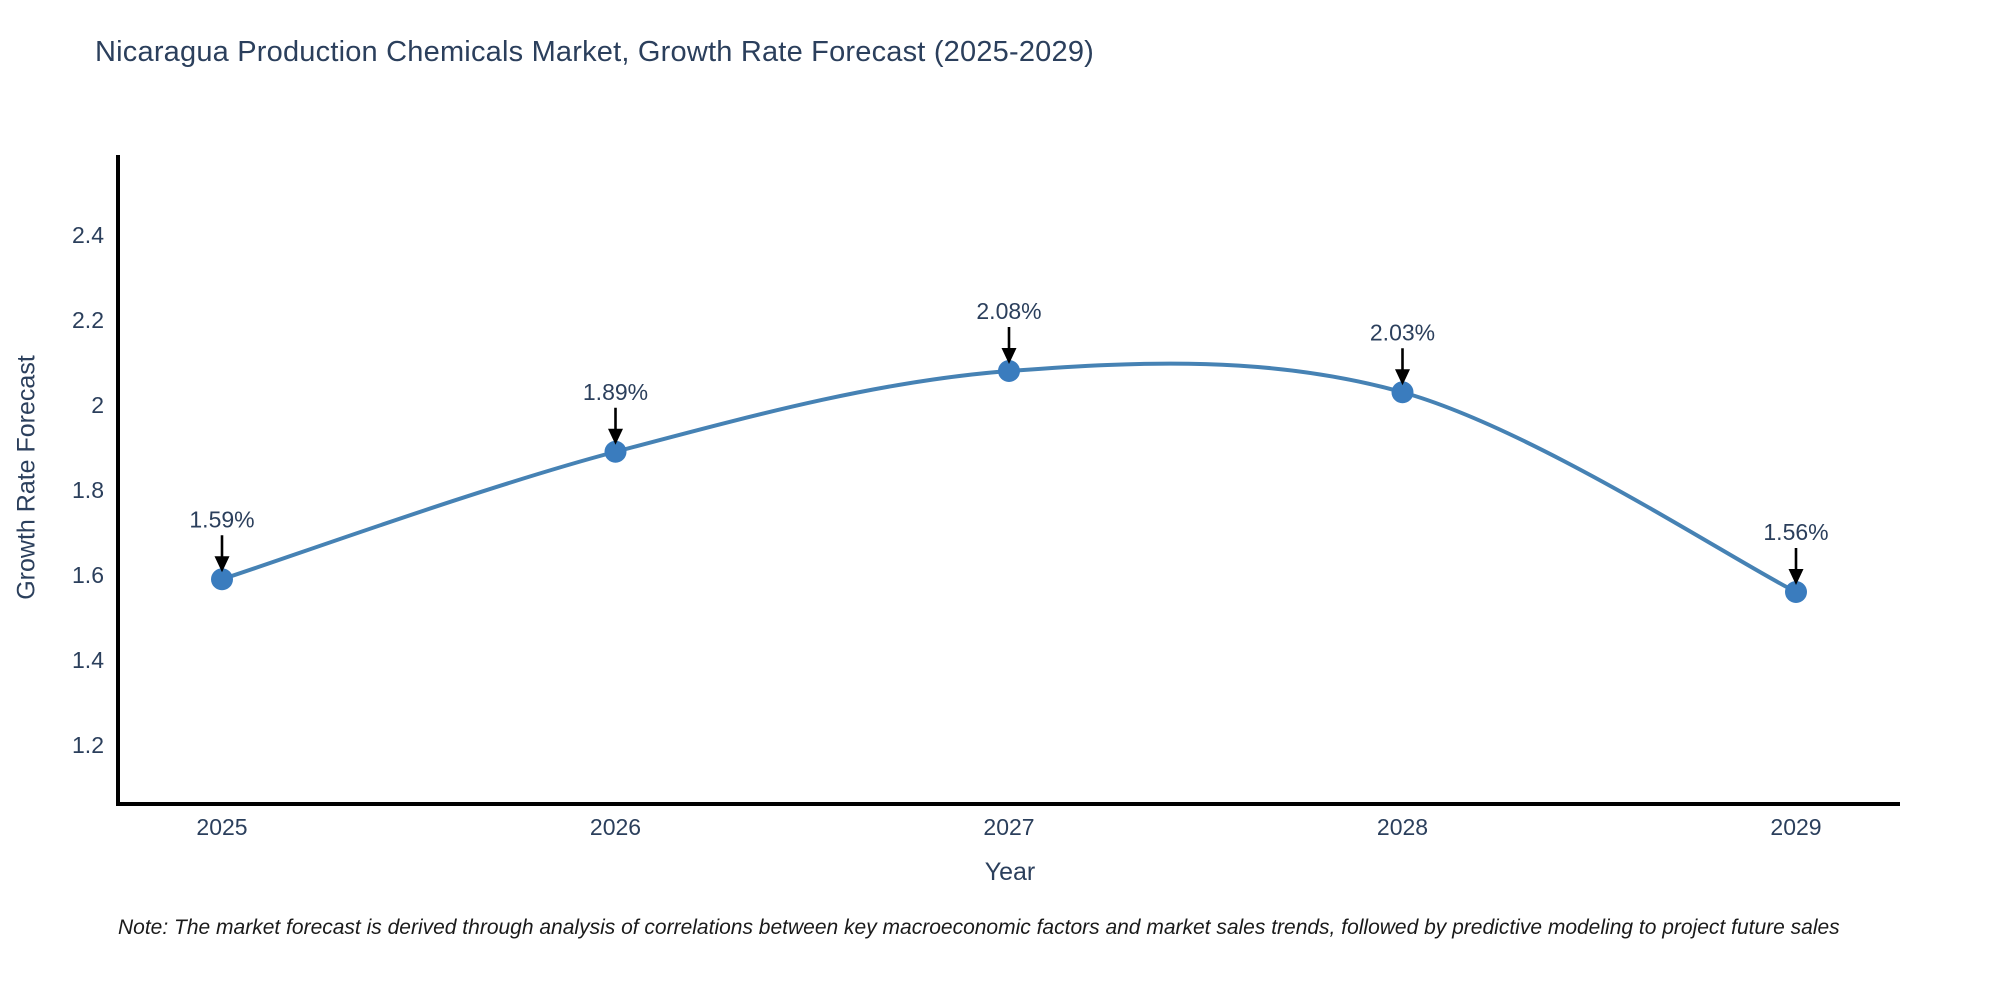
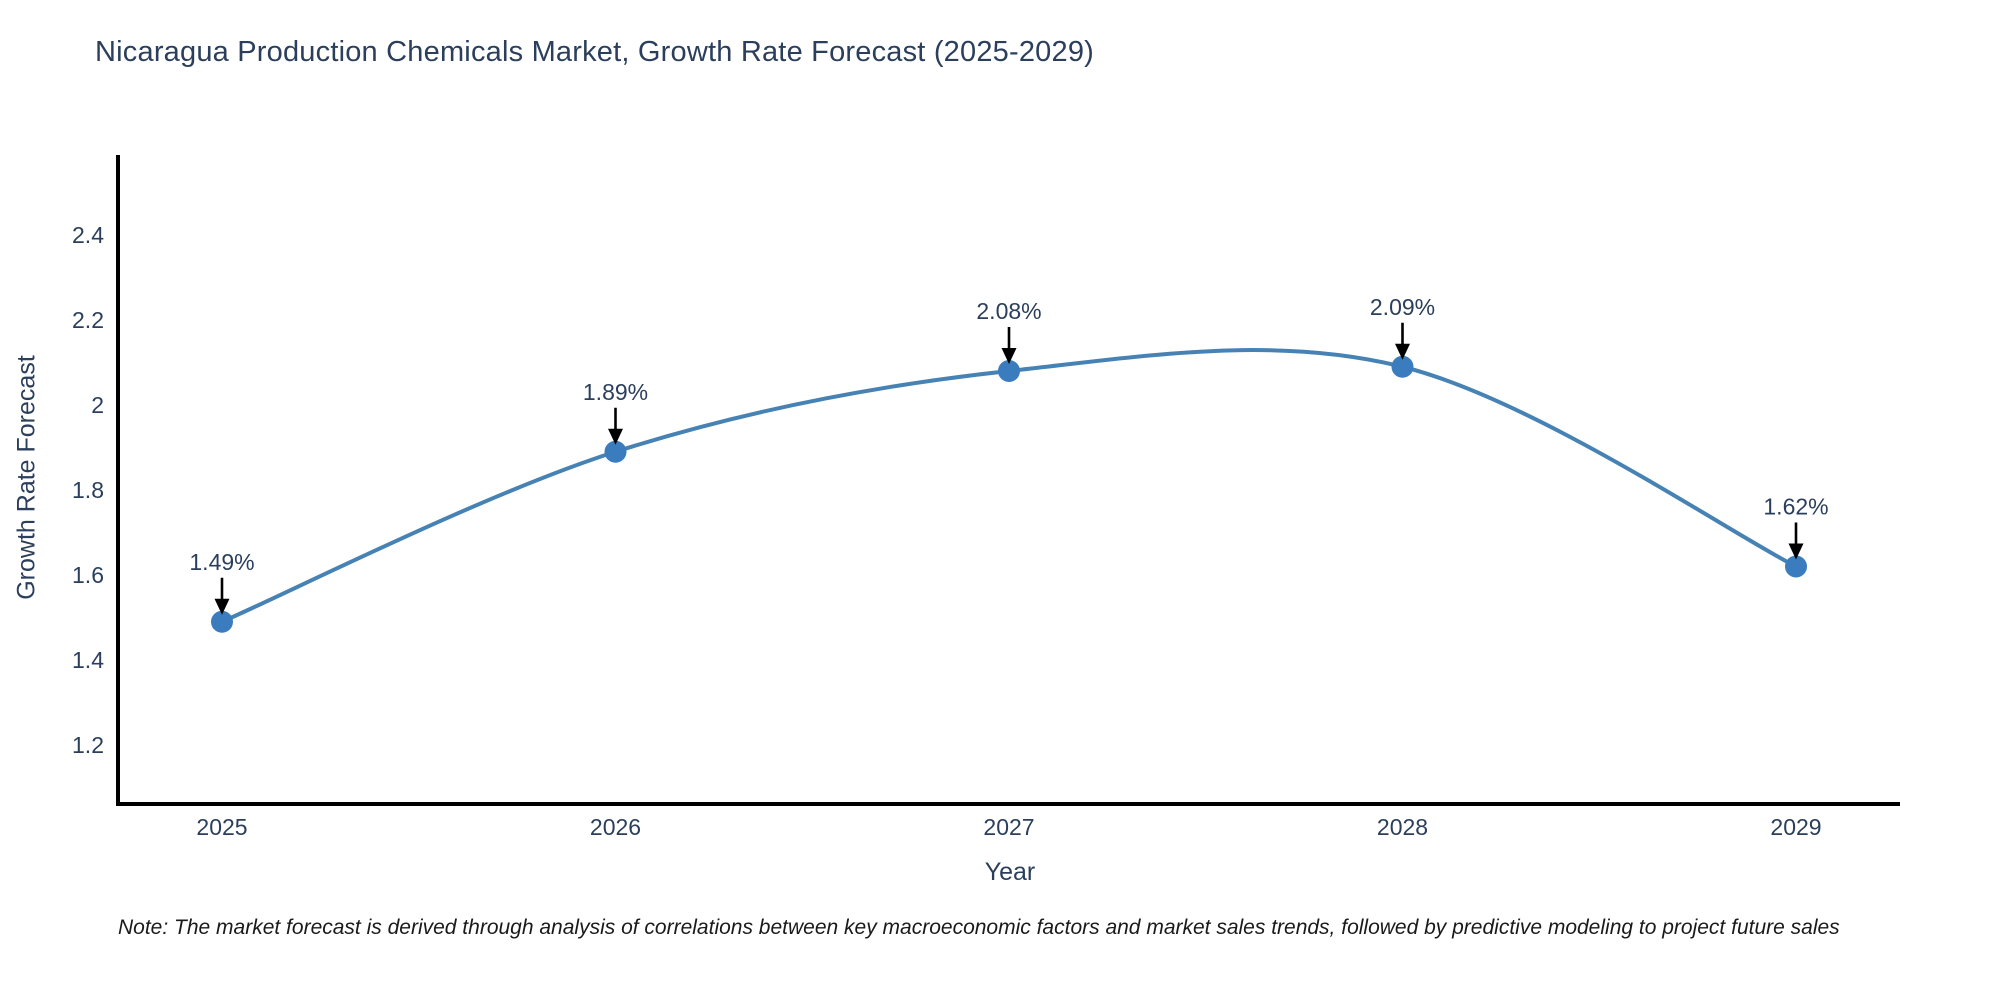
2025: 1.59% -> 1.49%
2028: 2.03% -> 2.09%
2029: 1.56% -> 1.62%
